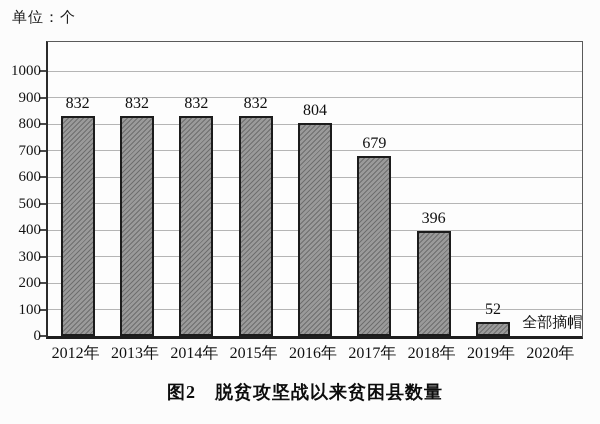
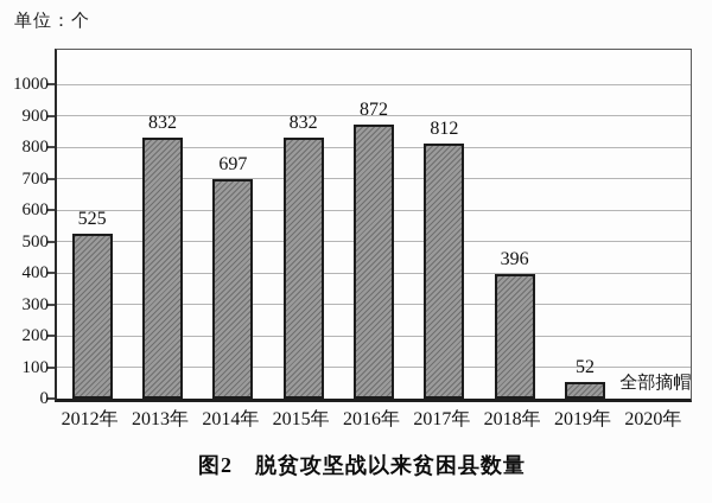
2012年: 832 -> 525
2014年: 832 -> 697
2016年: 804 -> 872
2017年: 679 -> 812
